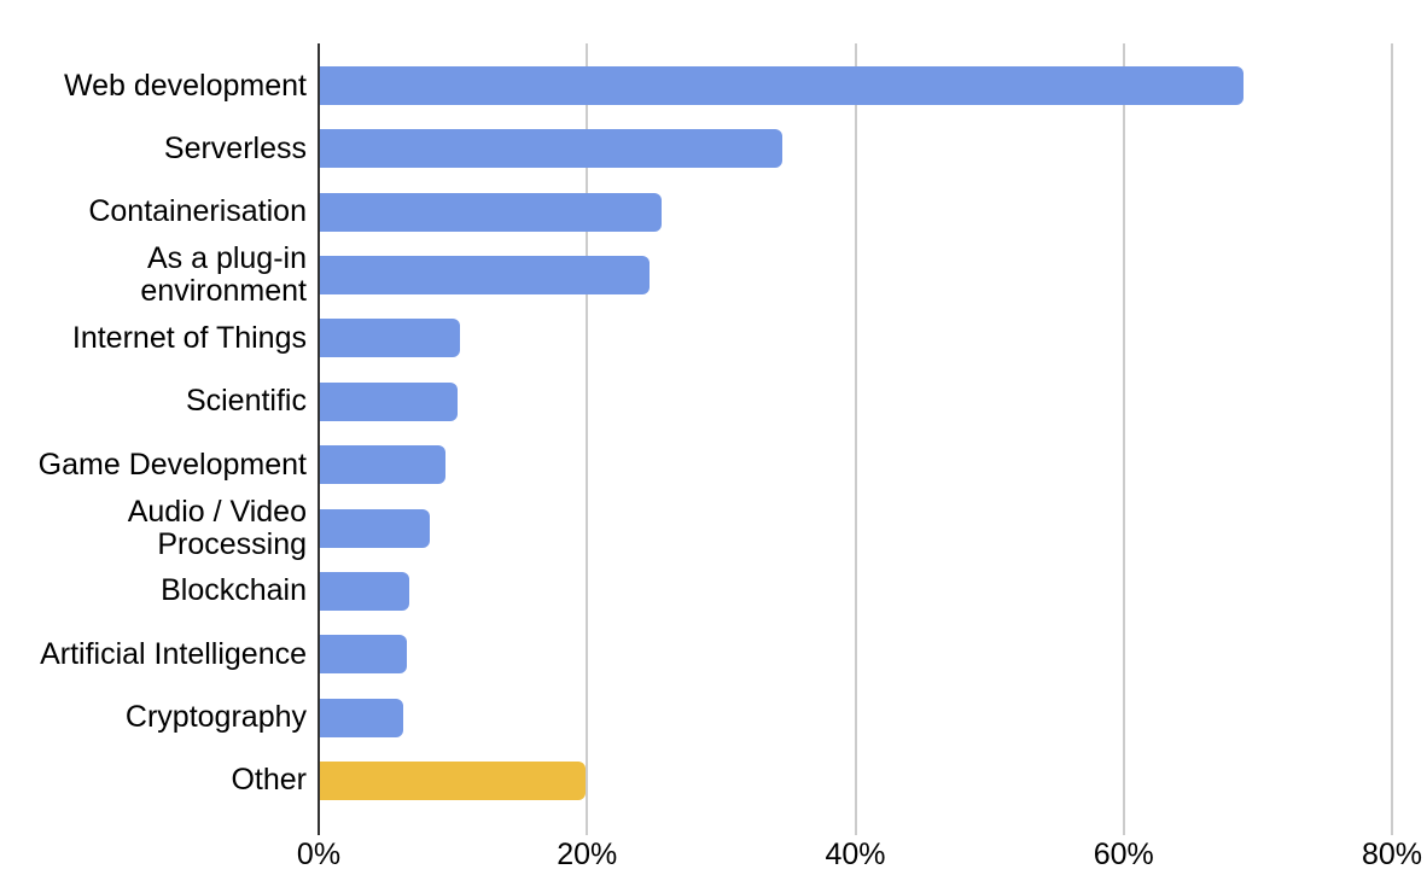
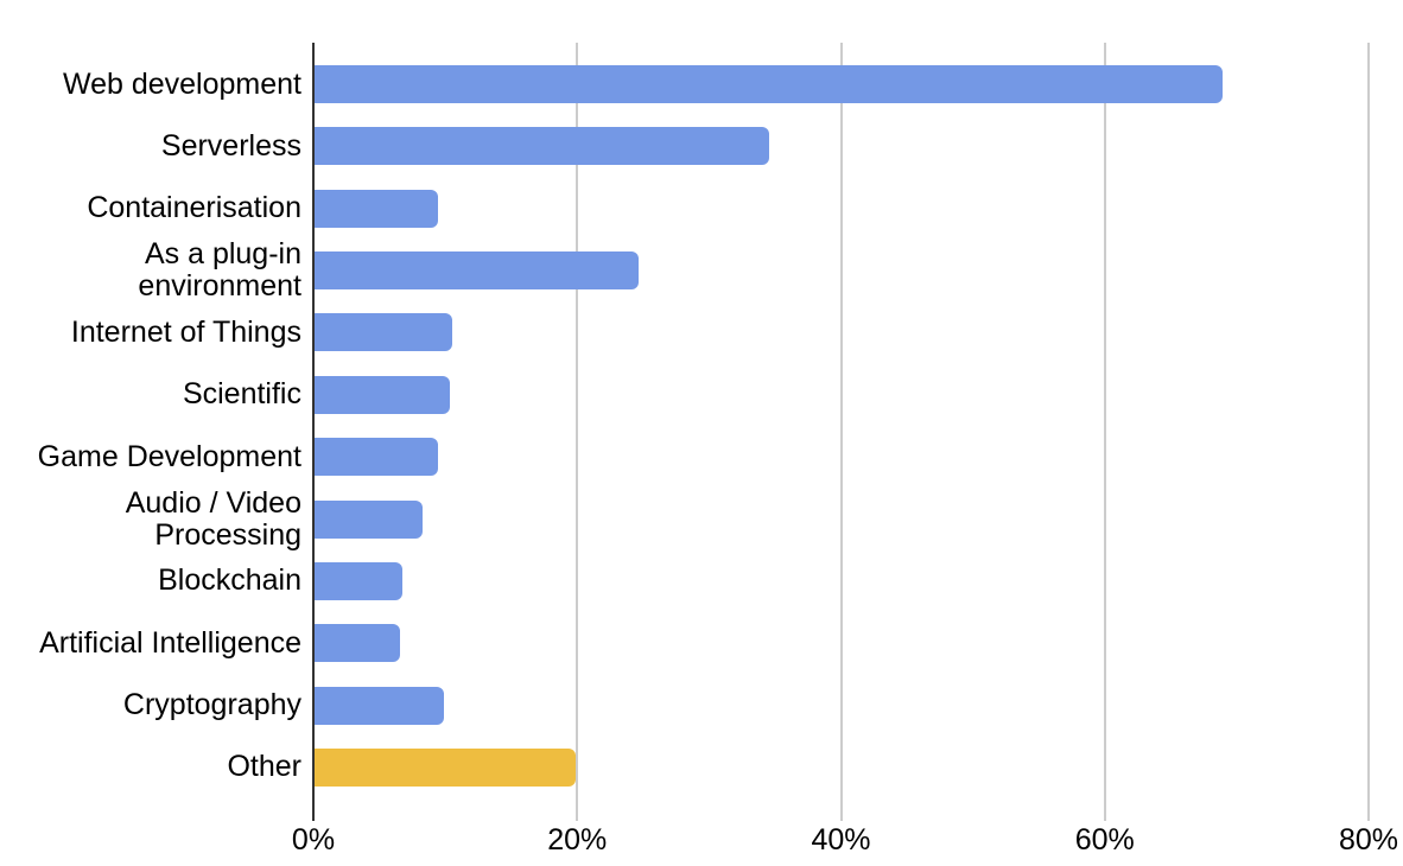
Containerisation: 25.5% -> 9.4%
Cryptography: 6.2% -> 9.8%
